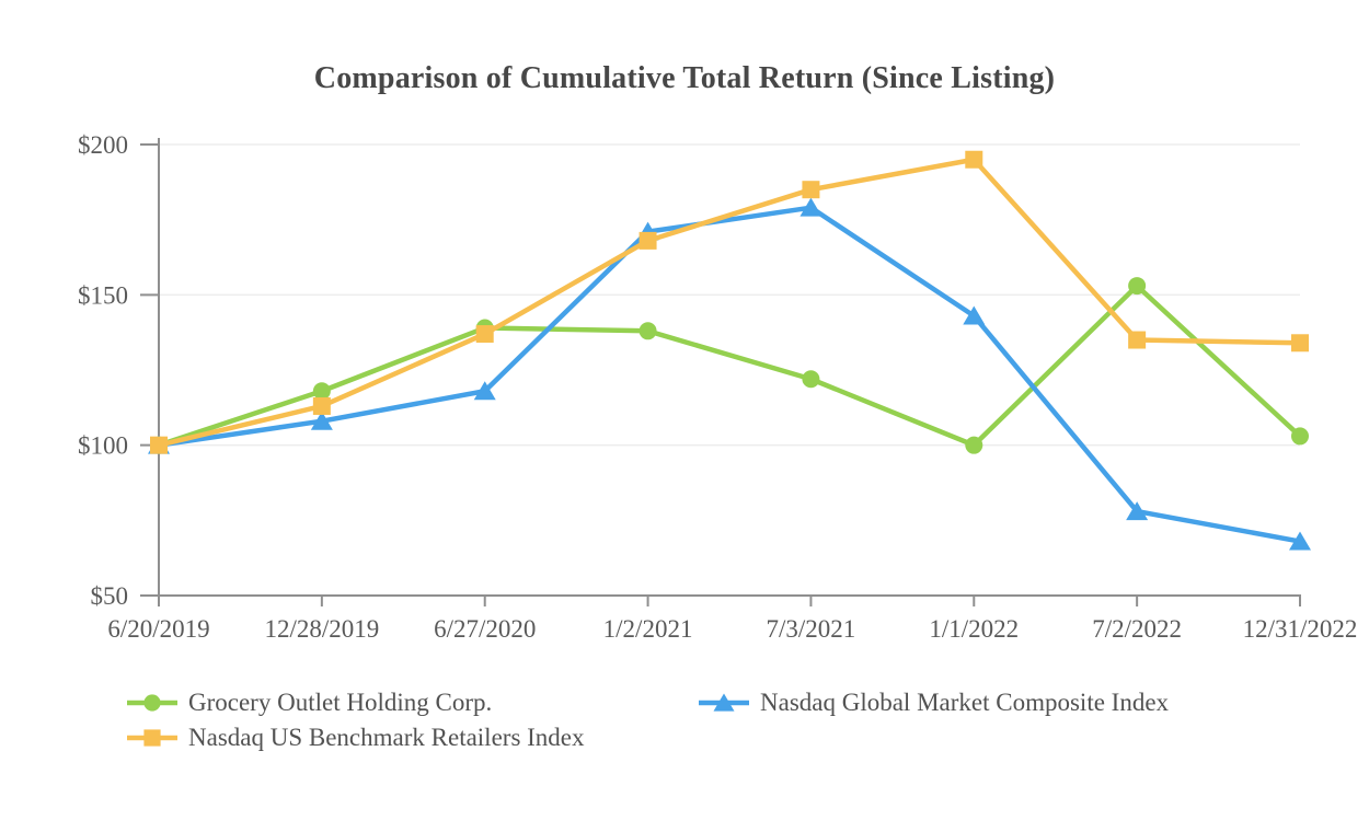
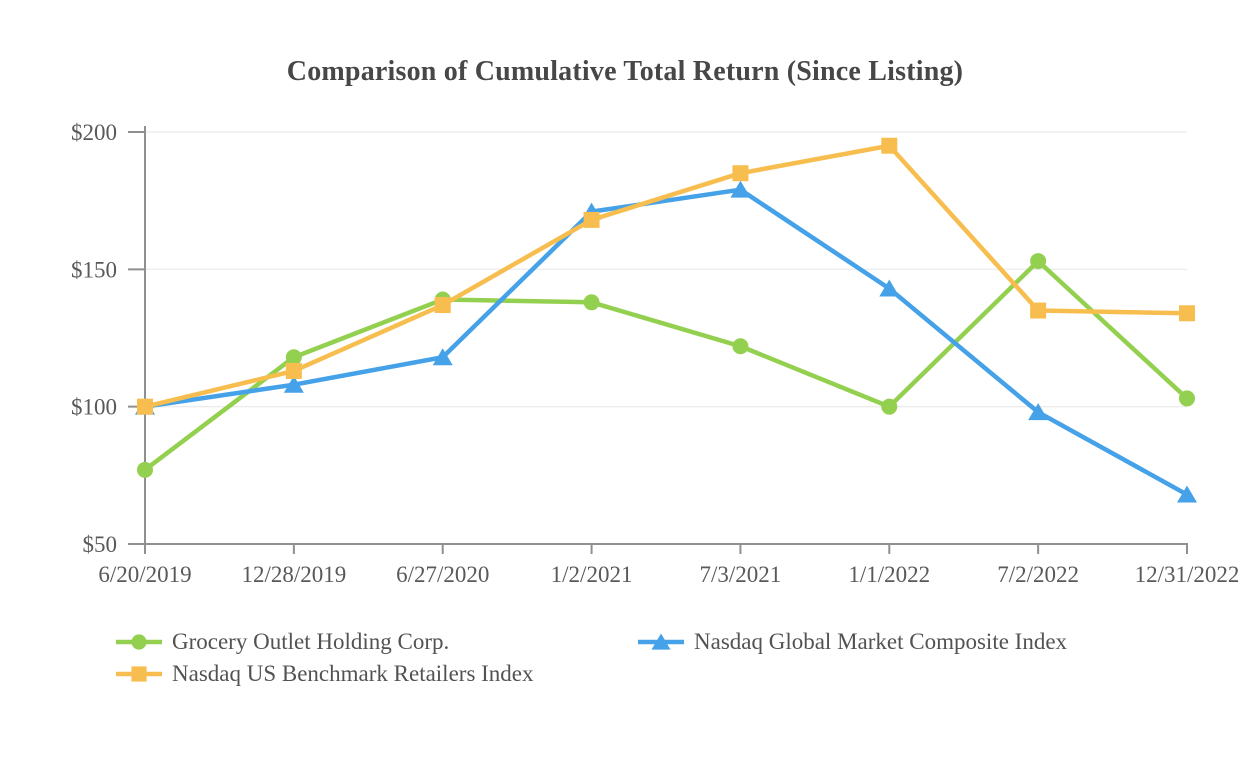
Grocery Outlet Holding Corp./6/20/2019: $100 -> $77
Nasdaq Global Market Composite Index/7/2/2022: $78 -> $98
